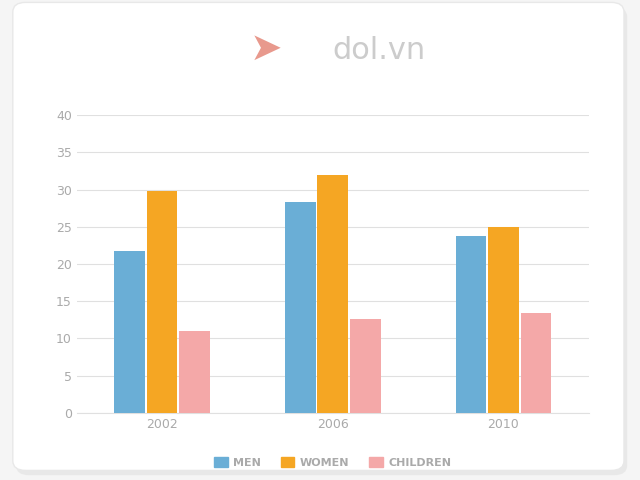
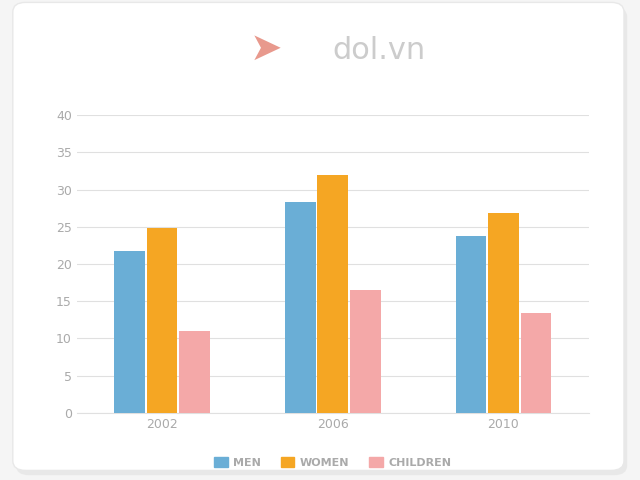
WOMEN/2002: 29.8 -> 24.8
CHILDREN/2006: 12.6 -> 16.5
WOMEN/2010: 25.0 -> 26.8
